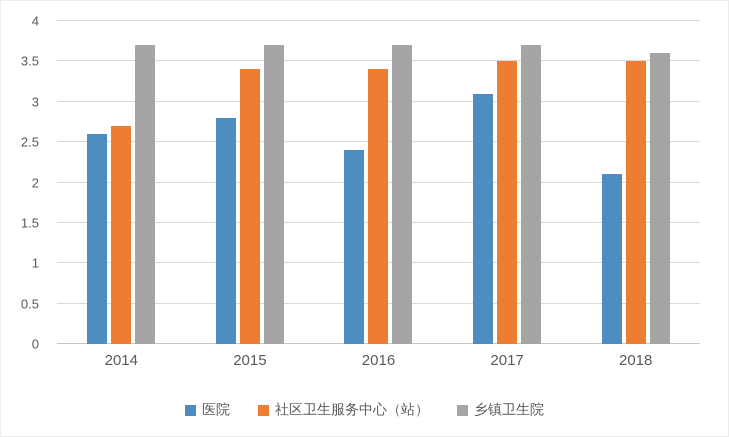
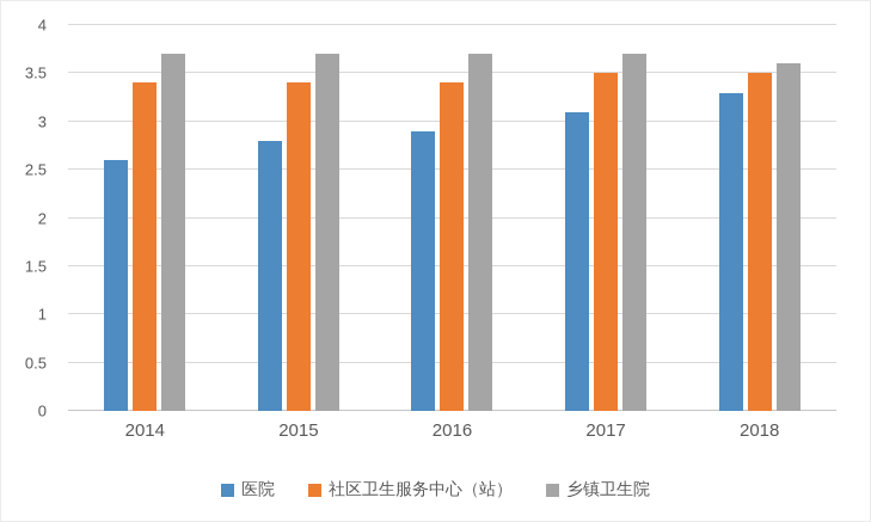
社区卫生服务中心（站）/2014: 2.7 -> 3.4
医院/2016: 2.4 -> 2.9
医院/2018: 2.1 -> 3.3
